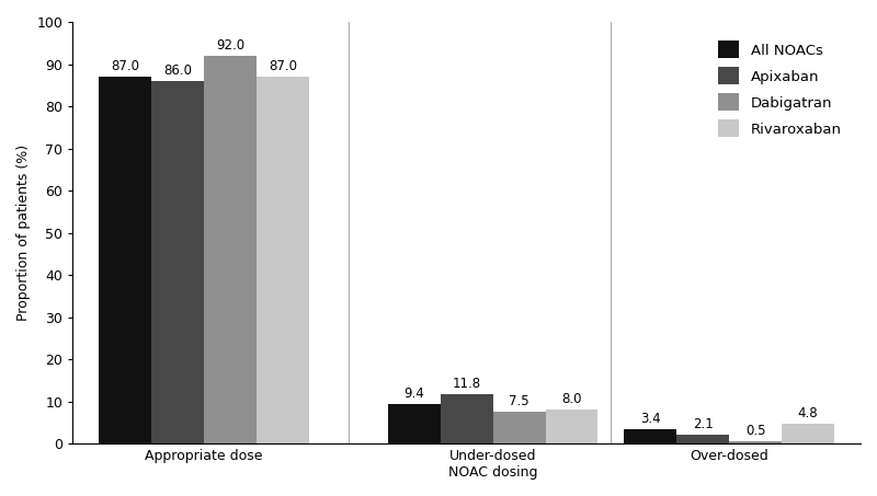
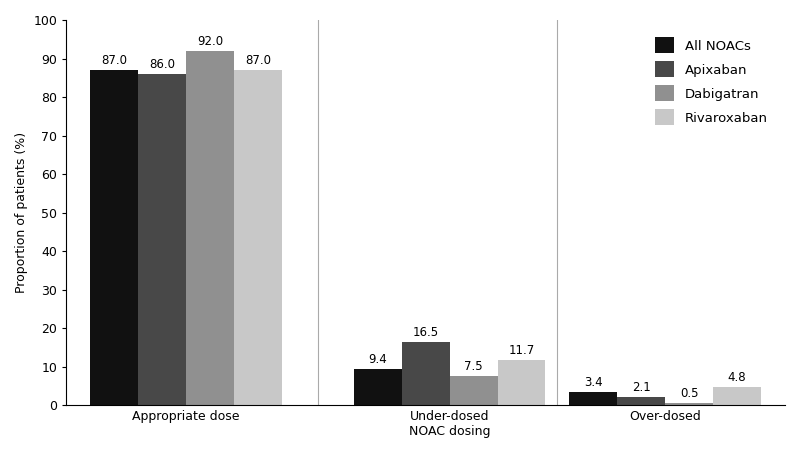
Apixaban/Under-dosed NOAC dosing: 11.8 -> 16.5
Rivaroxaban/Under-dosed NOAC dosing: 8.0 -> 11.7
